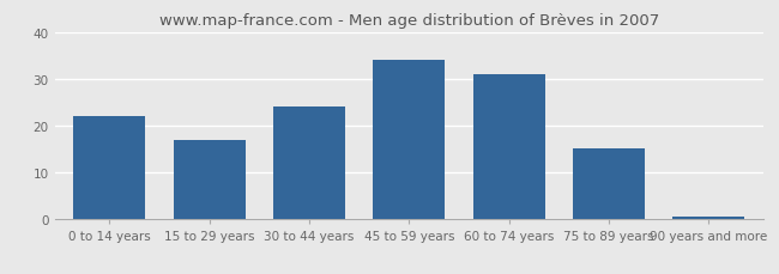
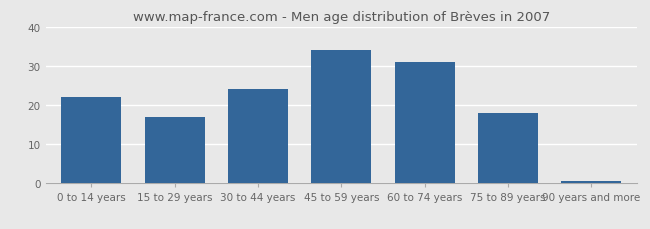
75 to 89 years: 15.0 -> 18.0
